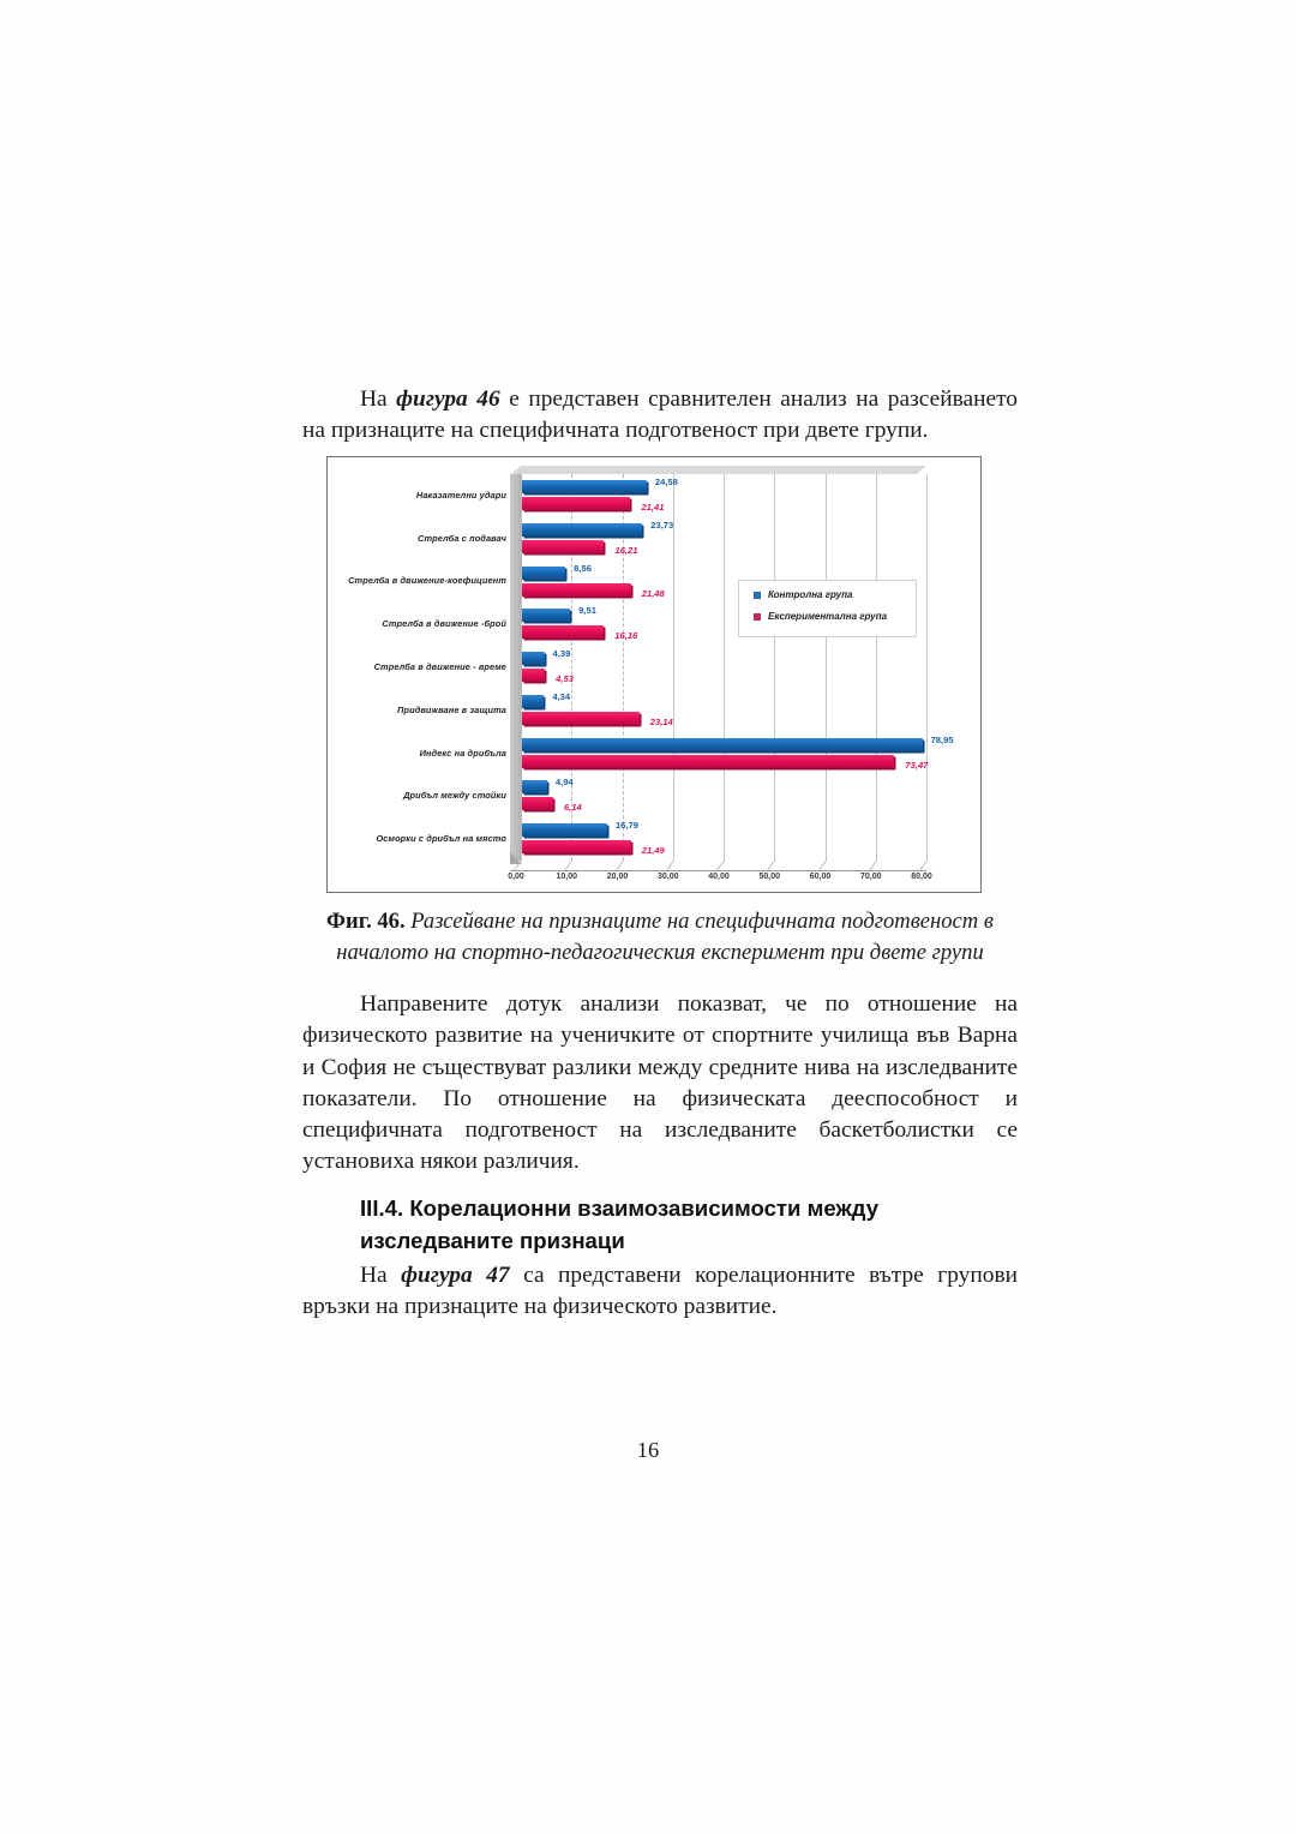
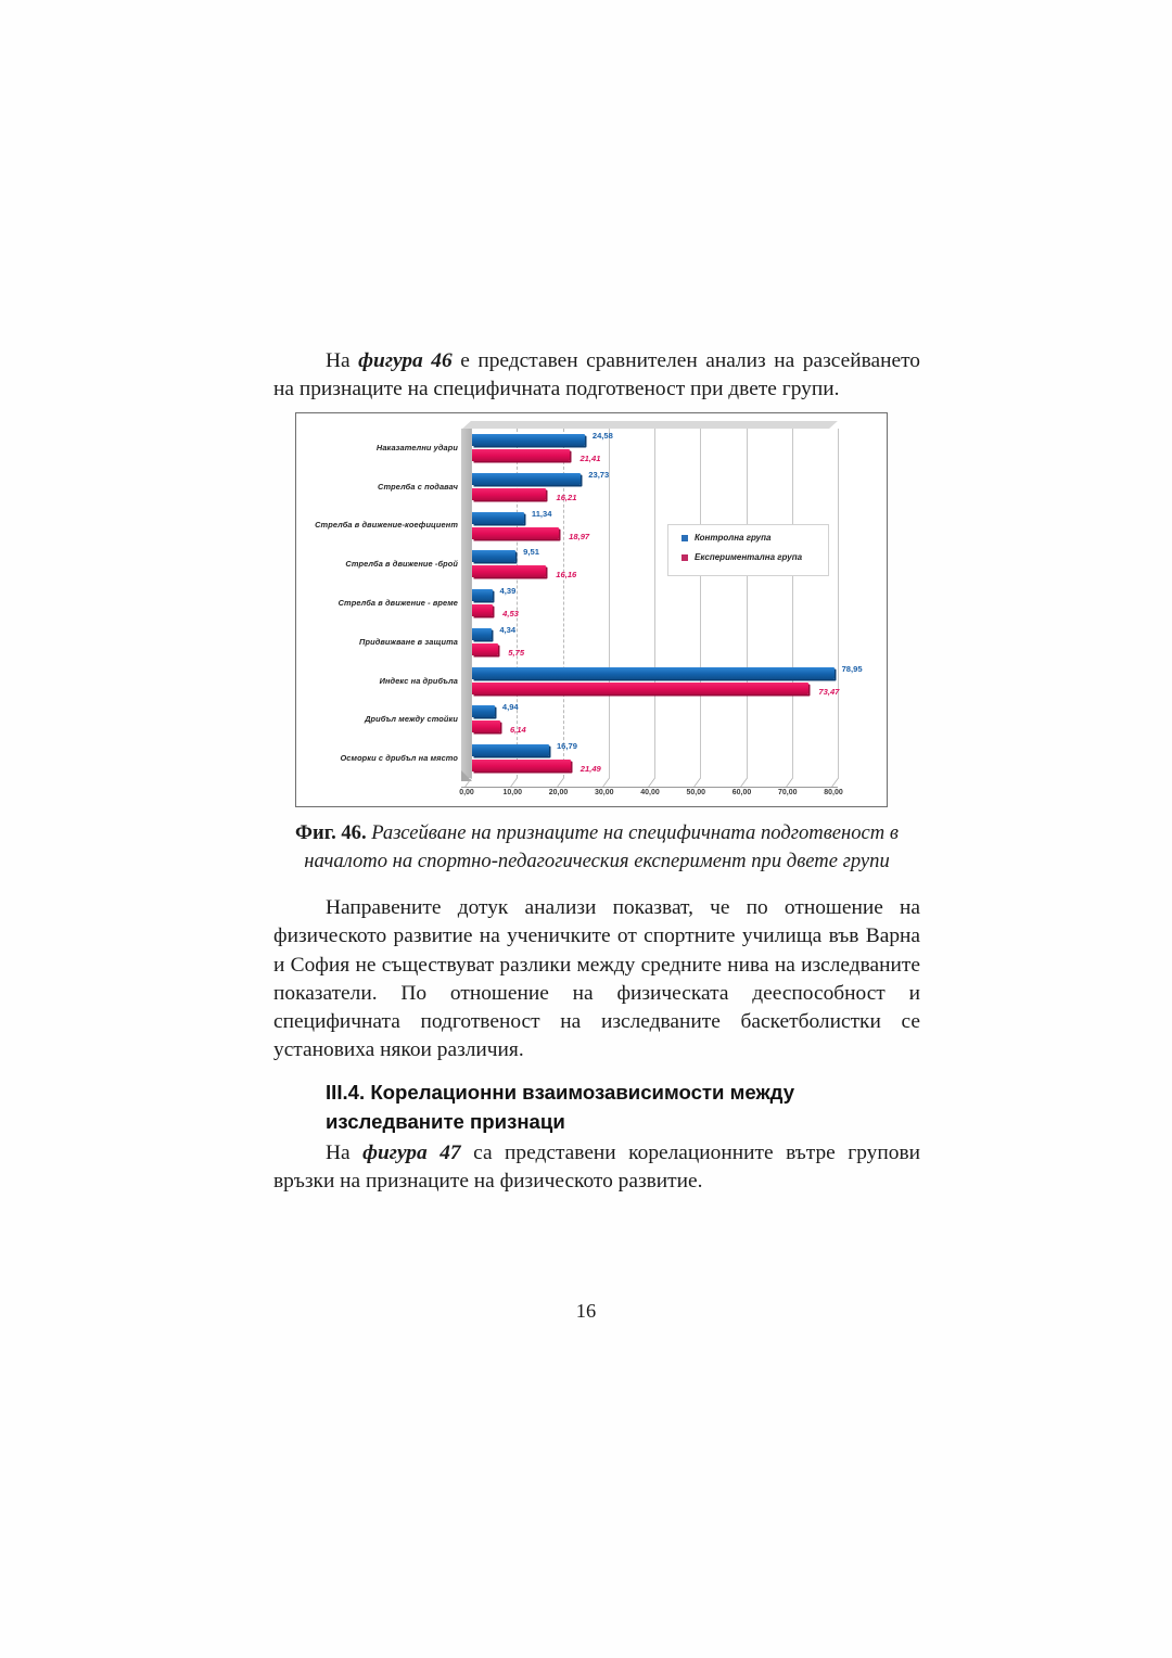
Контролна група/Стрелба в движение-коефициент: 8,56 -> 11,34
Експериментална група/Стрелба в движение-коефициент: 21,48 -> 18,97
Експериментална група/Придвижване в защита: 23,14 -> 5,75
